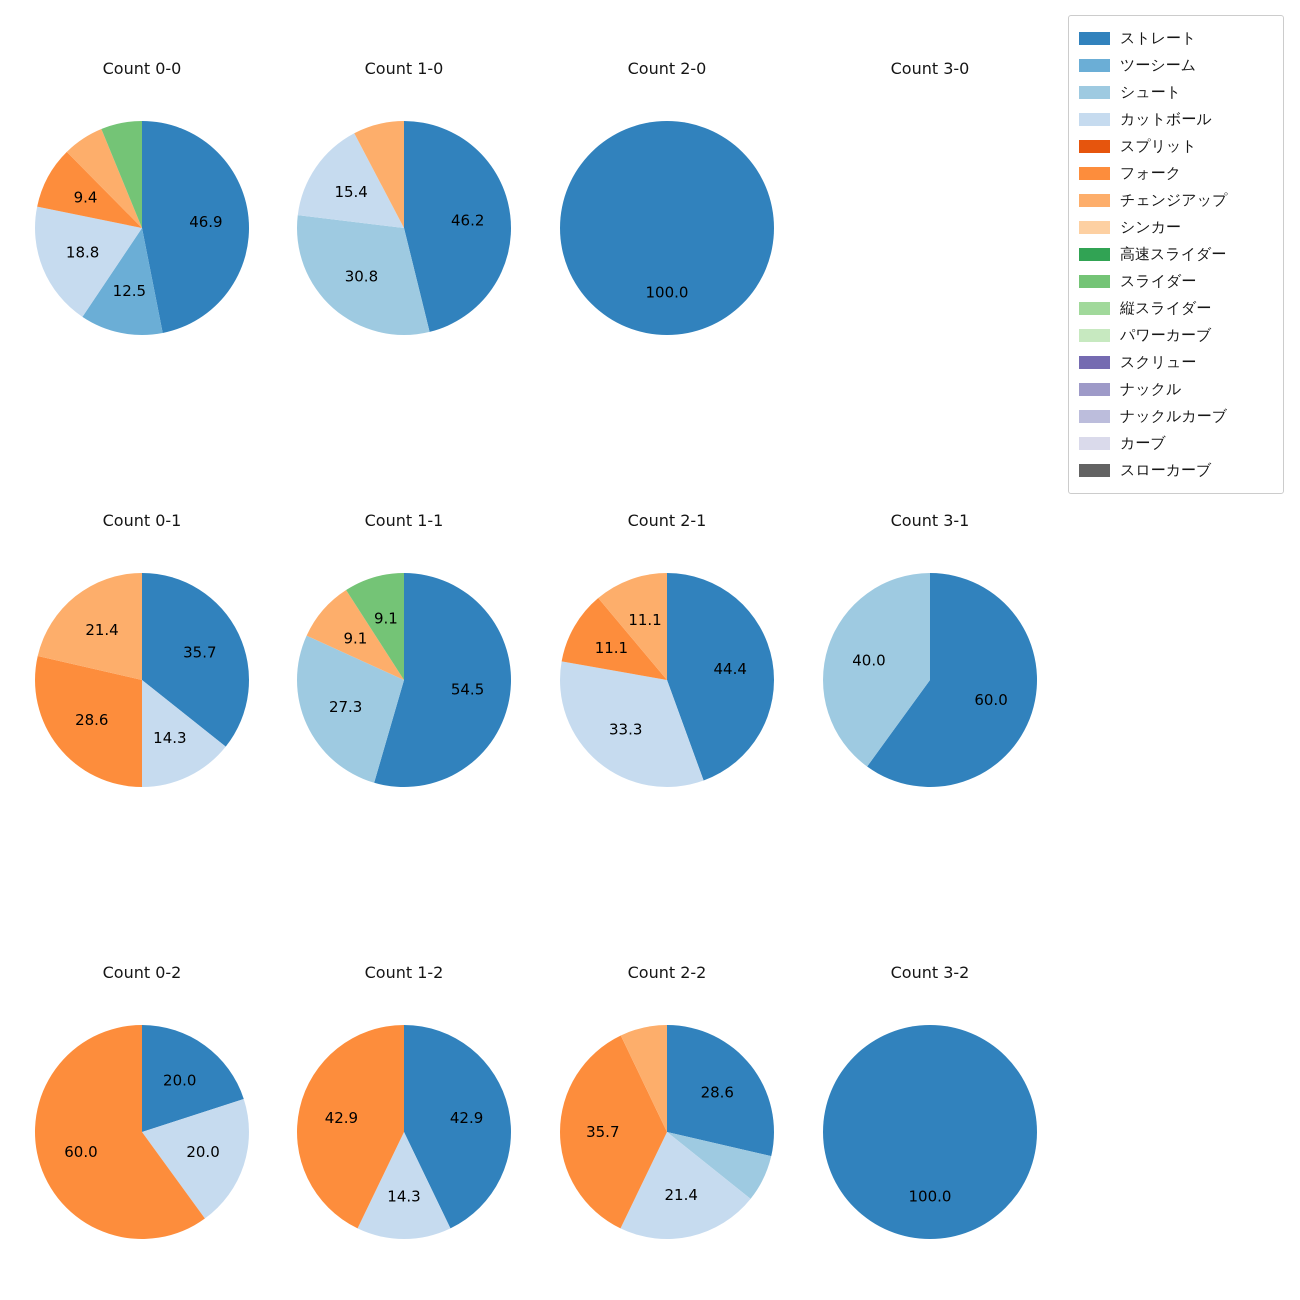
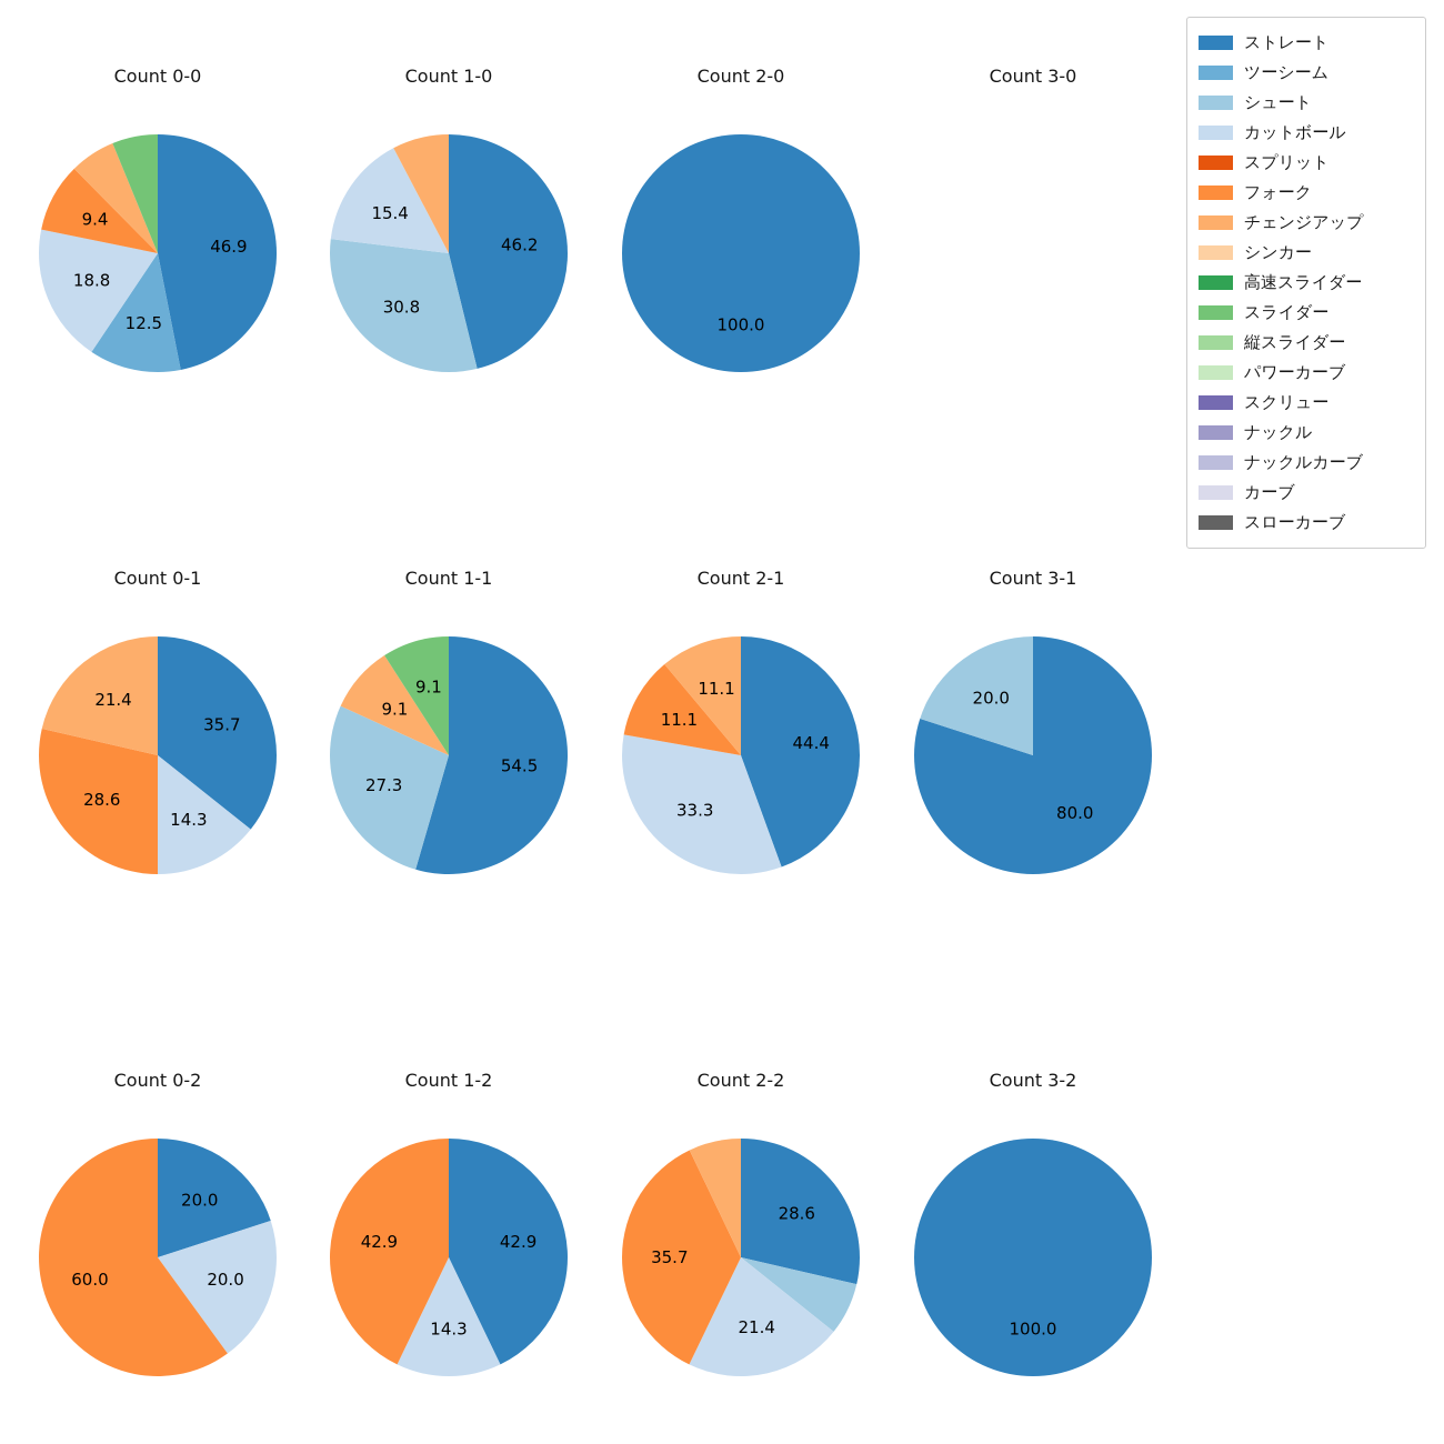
Count 3-1/ストレート: 60.0 -> 80.0
Count 3-1/シュート: 40.0 -> 20.0
